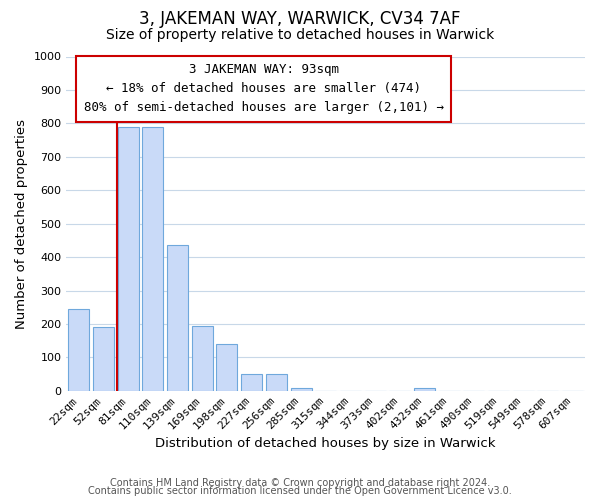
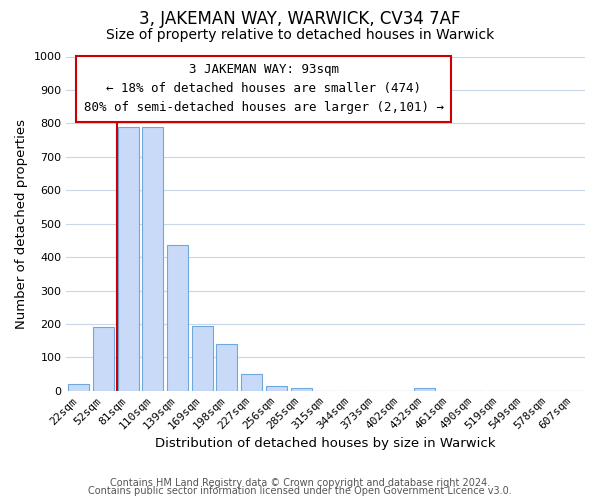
22sqm: 245 -> 20
256sqm: 50 -> 15
